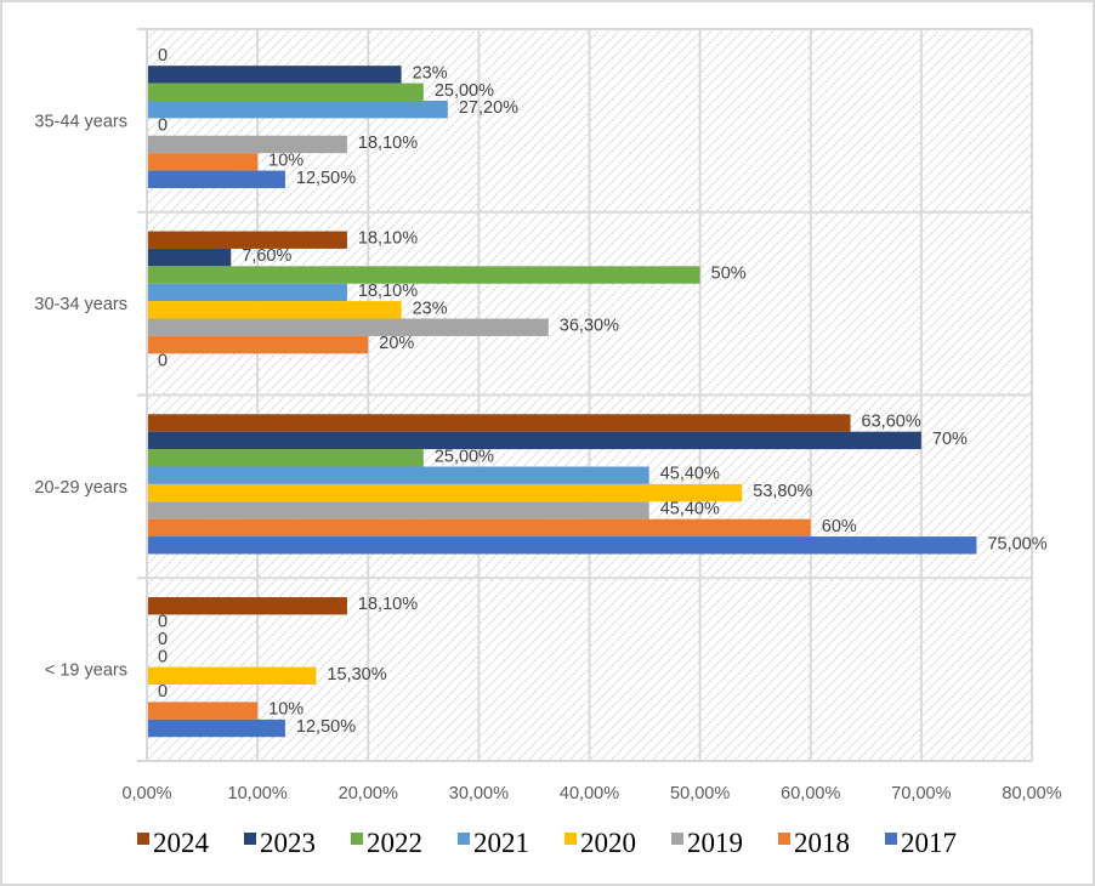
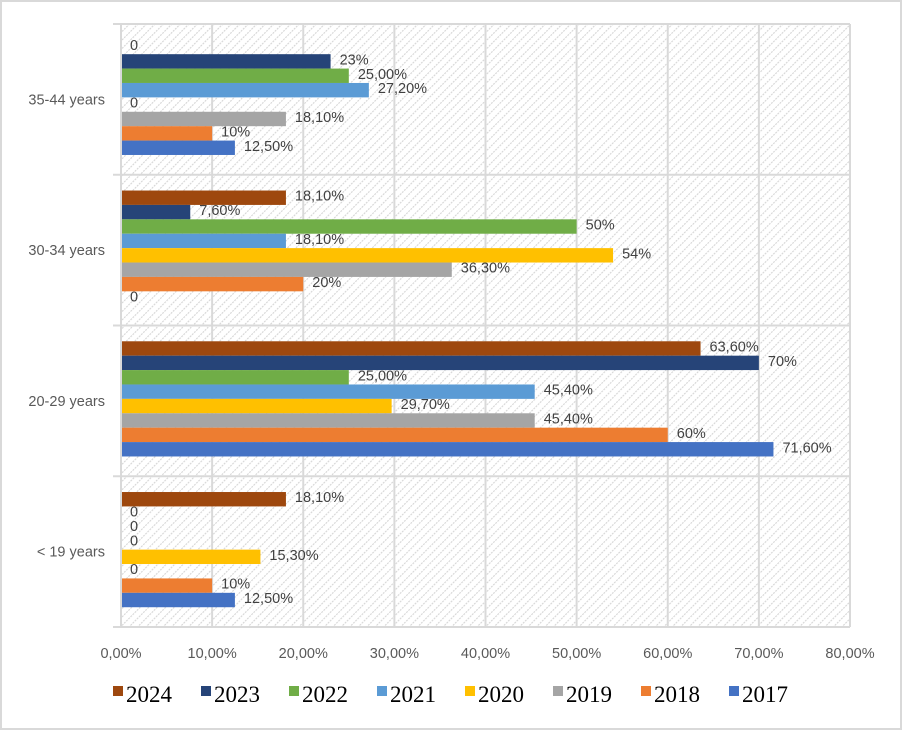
2020/30-34 years: 23% -> 54%
2020/20-29 years: 53,80% -> 29,70%
2017/20-29 years: 75,00% -> 71,60%
